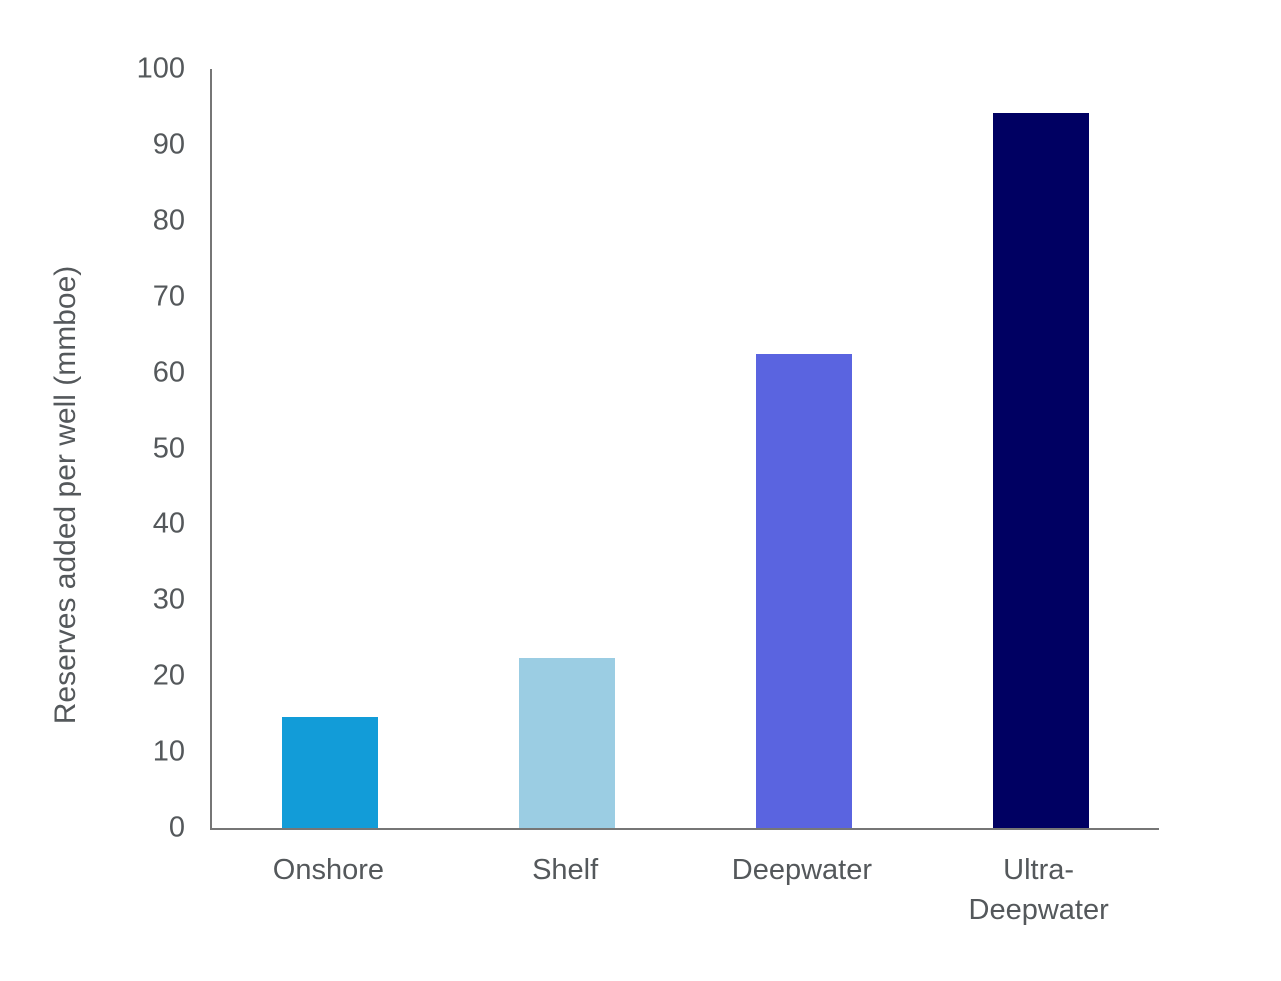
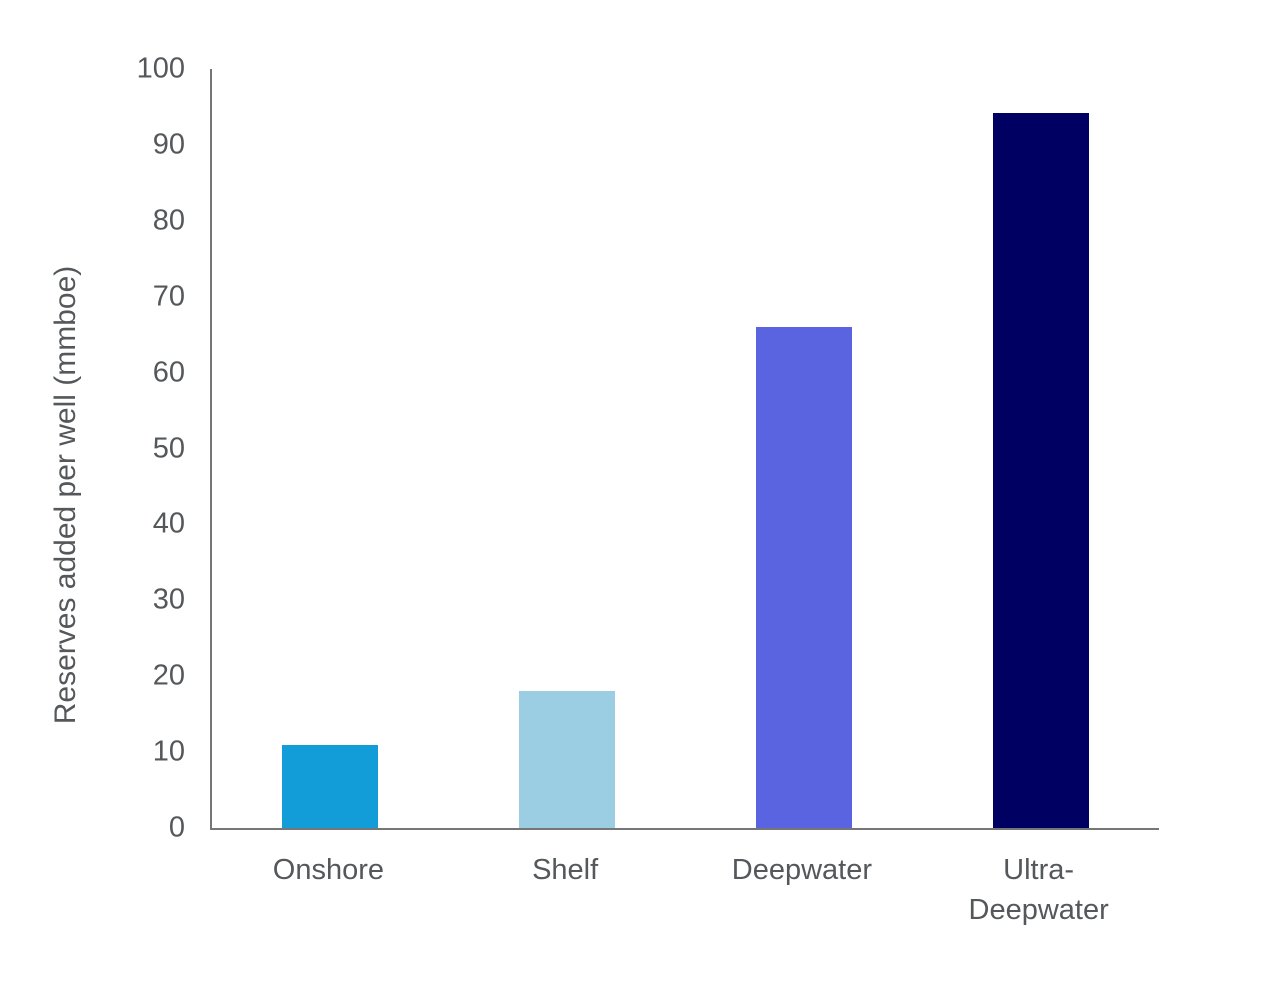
Onshore: 15 -> 11
Shelf: 22 -> 18
Deepwater: 62 -> 66
